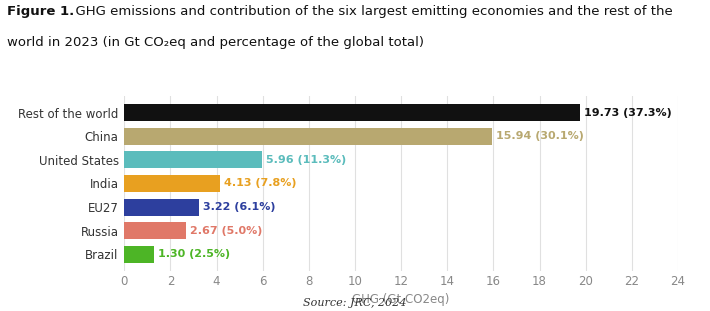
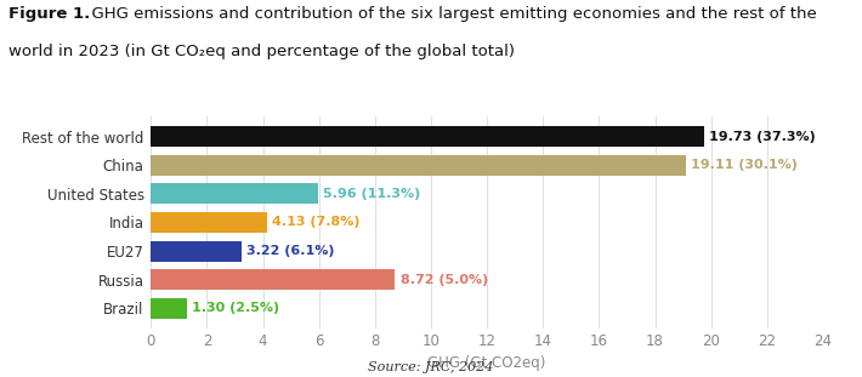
China: 15.94 -> 19.11
Russia: 2.67 -> 8.72
